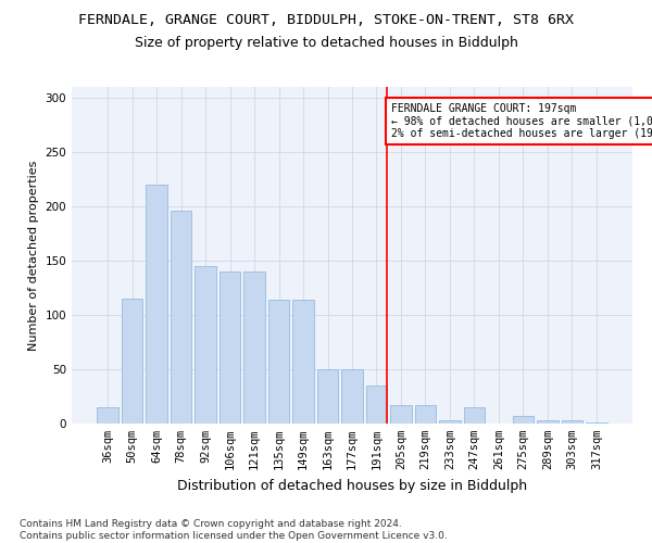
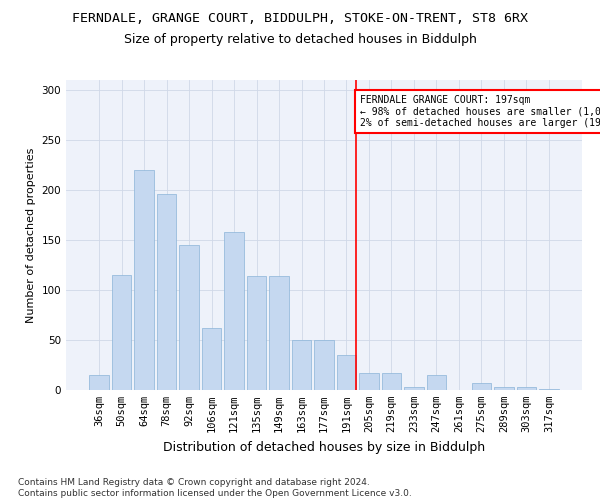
106sqm: 140 -> 62
121sqm: 140 -> 158
